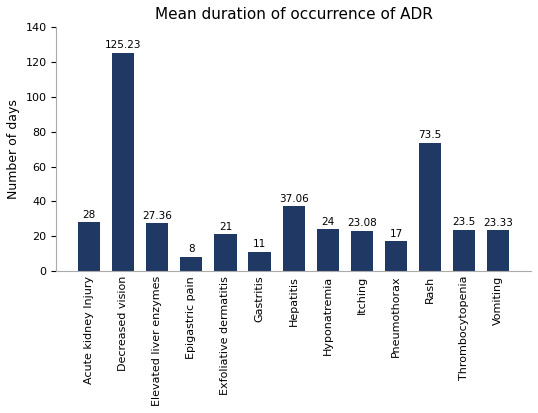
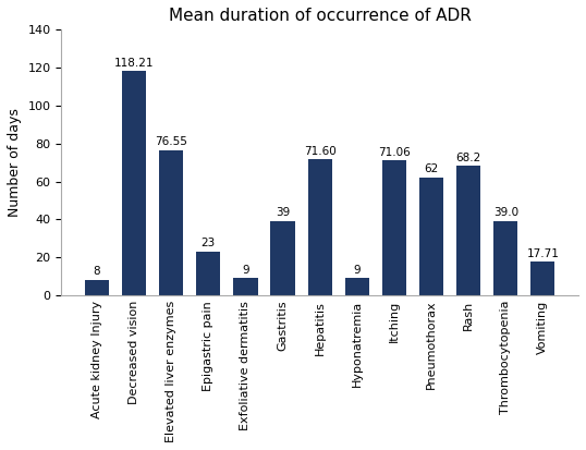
Acute kidney Injury: 28 -> 8
Decreased vision: 125.23 -> 118.21
Elevated liver enzymes: 27.36 -> 76.55
Epigastric pain: 8 -> 23
Exfoliative dermatitis: 21 -> 9
Gastritis: 11 -> 39
Hepatitis: 37.06 -> 71.60
Hyponatremia: 24 -> 9
Itching: 23.08 -> 71.06
Pneumothorax: 17 -> 62
Rash: 73.5 -> 68.2
Thrombocytopenia: 23.5 -> 39.0
Vomiting: 23.33 -> 17.71
